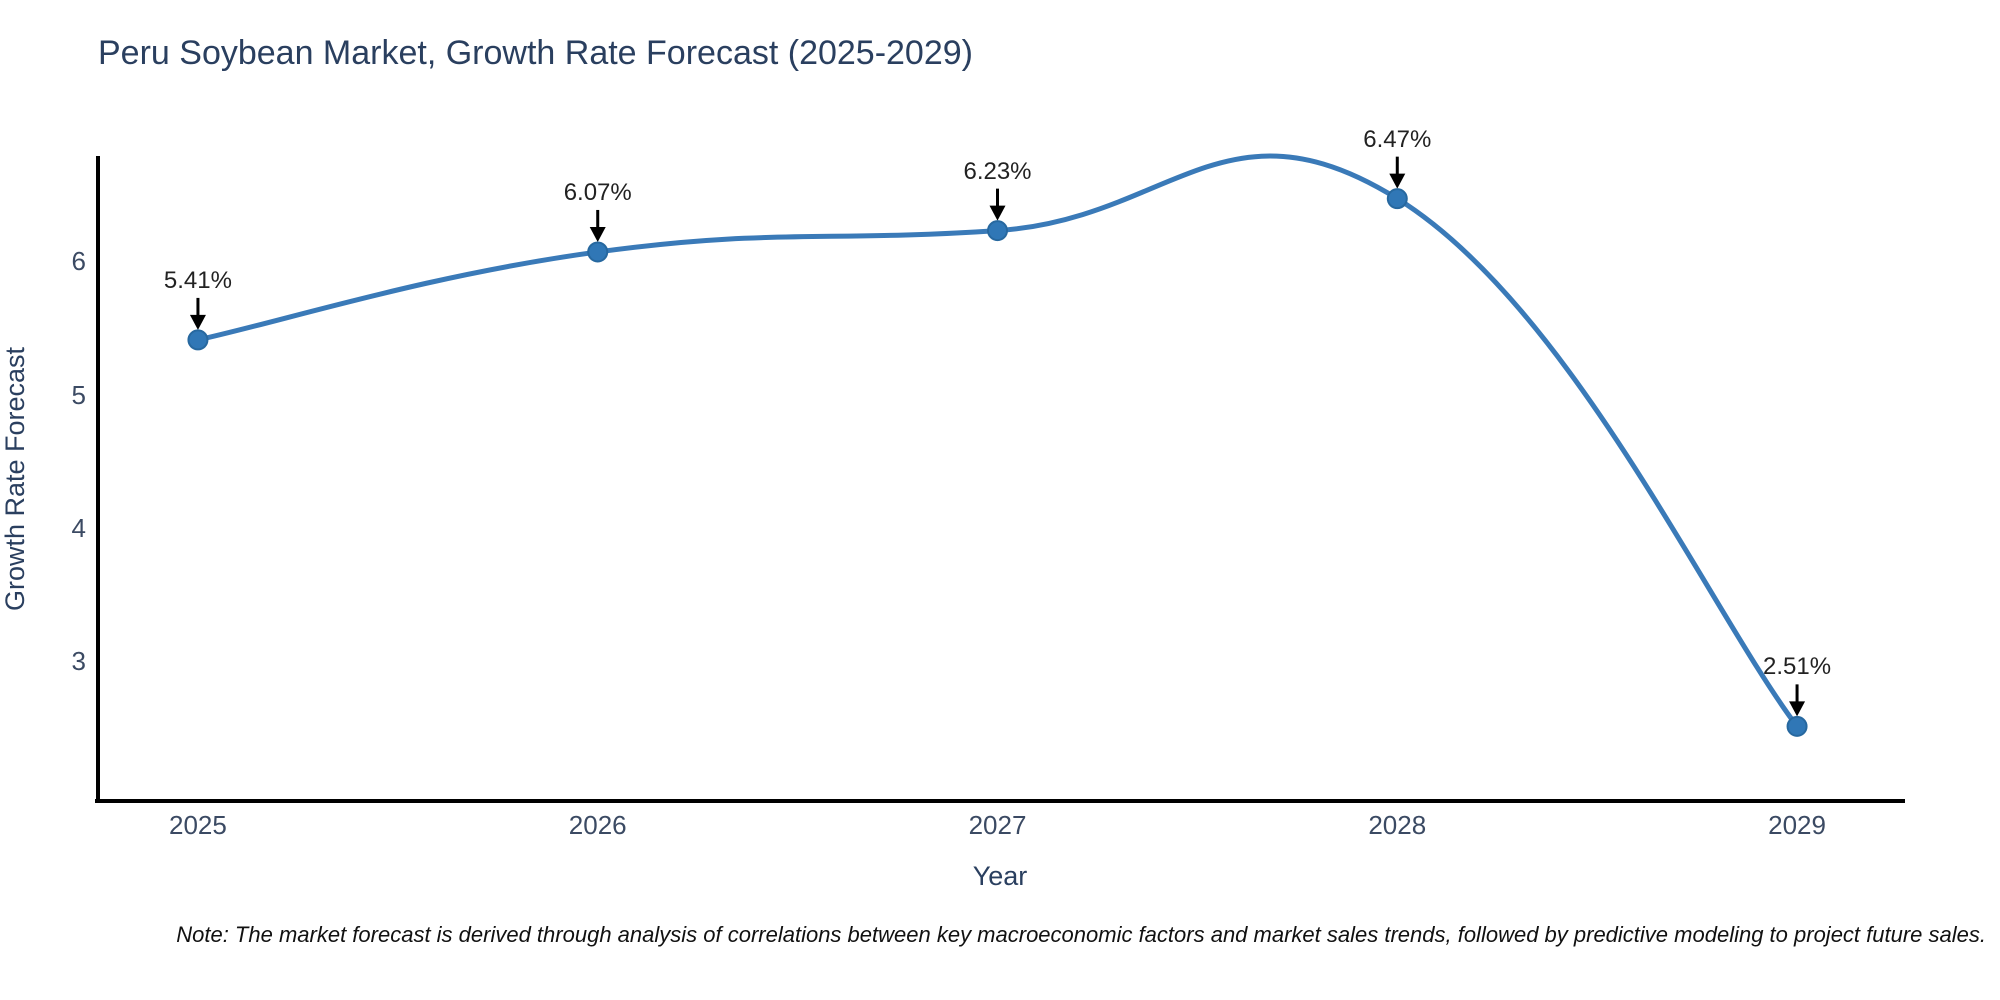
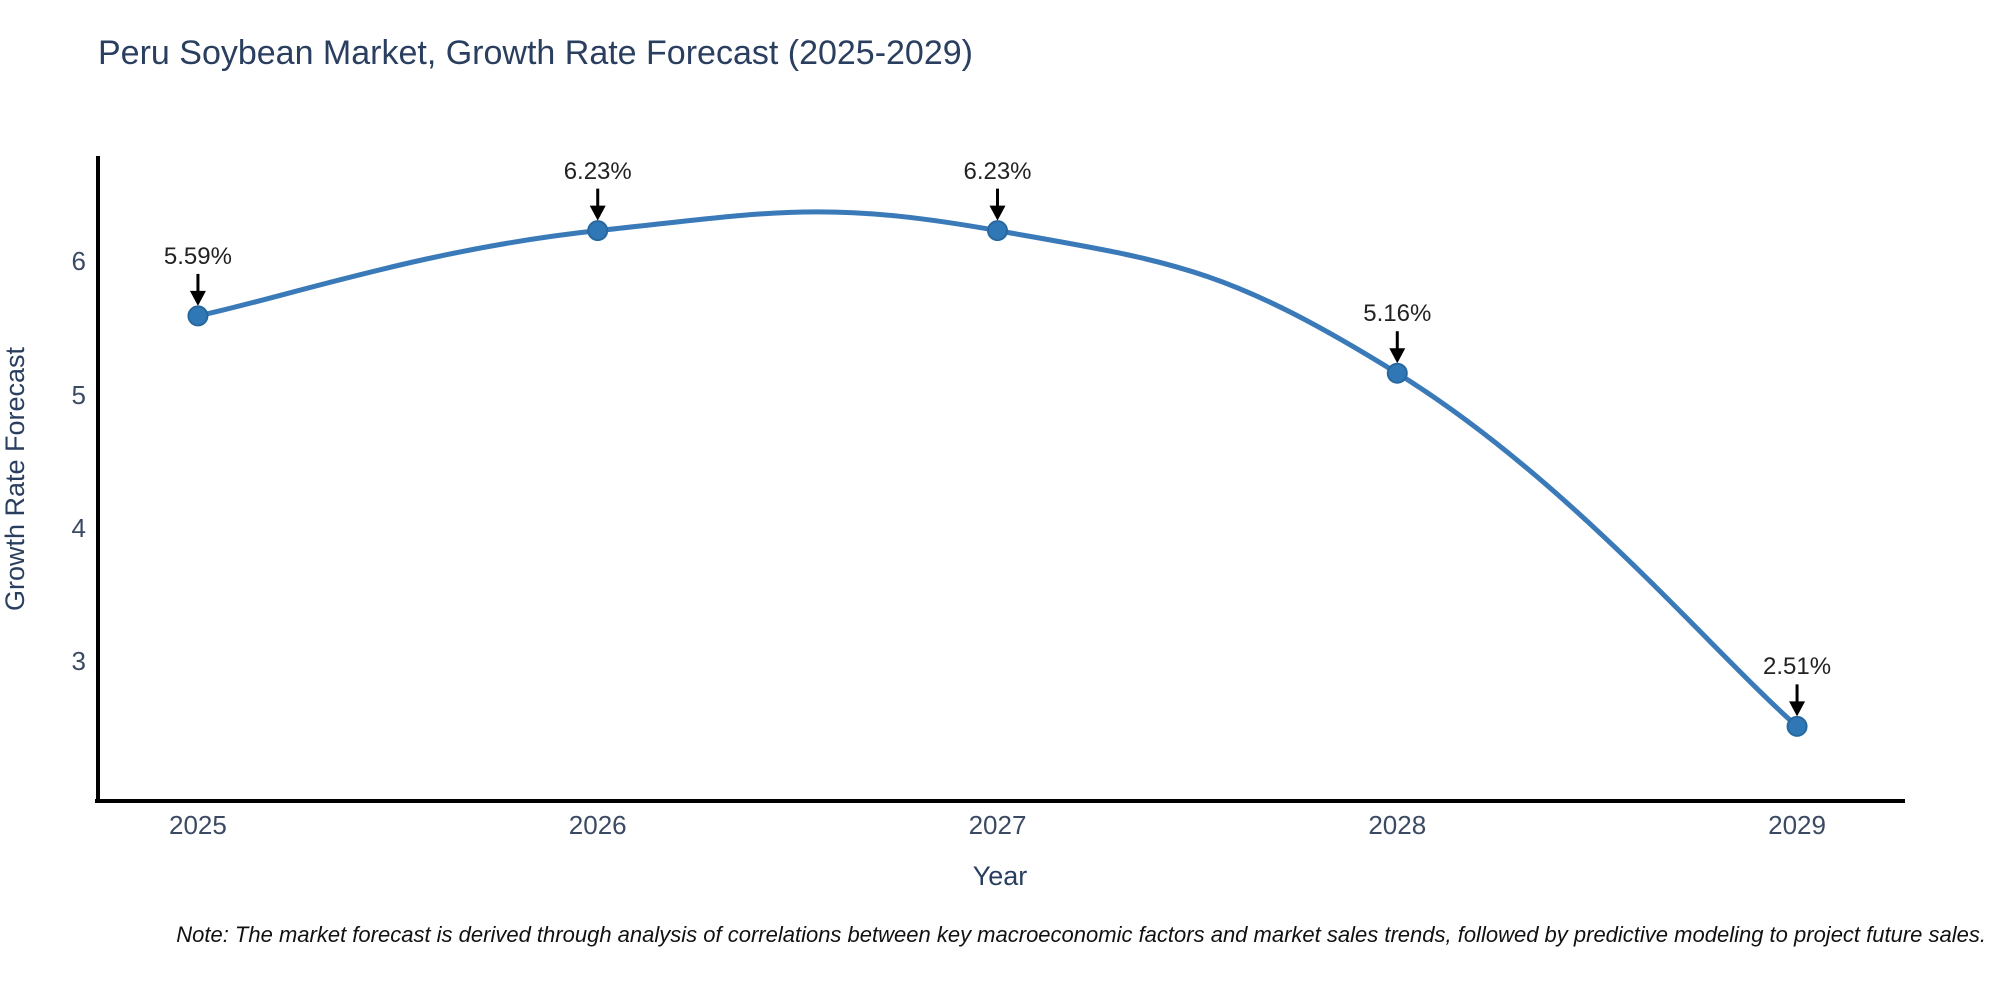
2025: 5.41% -> 5.59%
2026: 6.07% -> 6.23%
2028: 6.47% -> 5.16%
